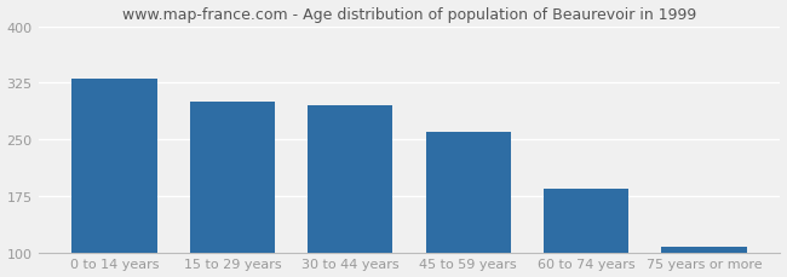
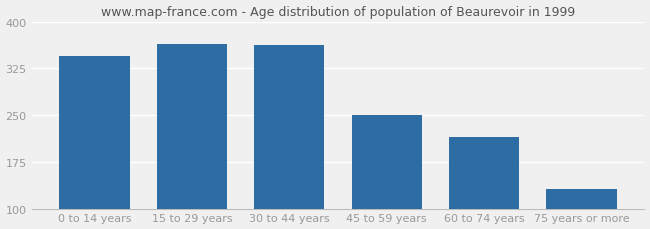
0 to 14 years: 330 -> 344
15 to 29 years: 300 -> 364
30 to 44 years: 295 -> 362
45 to 59 years: 260 -> 250
60 to 74 years: 185 -> 214
75 years or more: 107 -> 132
